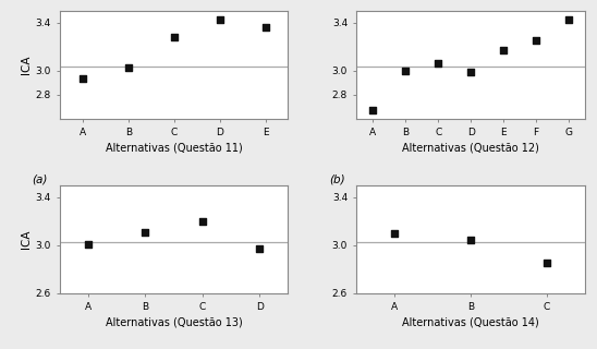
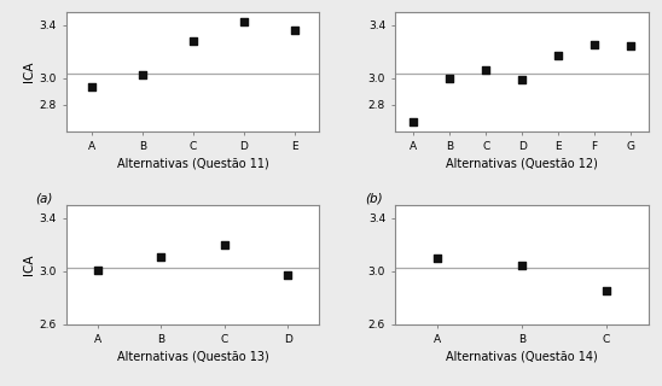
G: 3.42 -> 3.24
